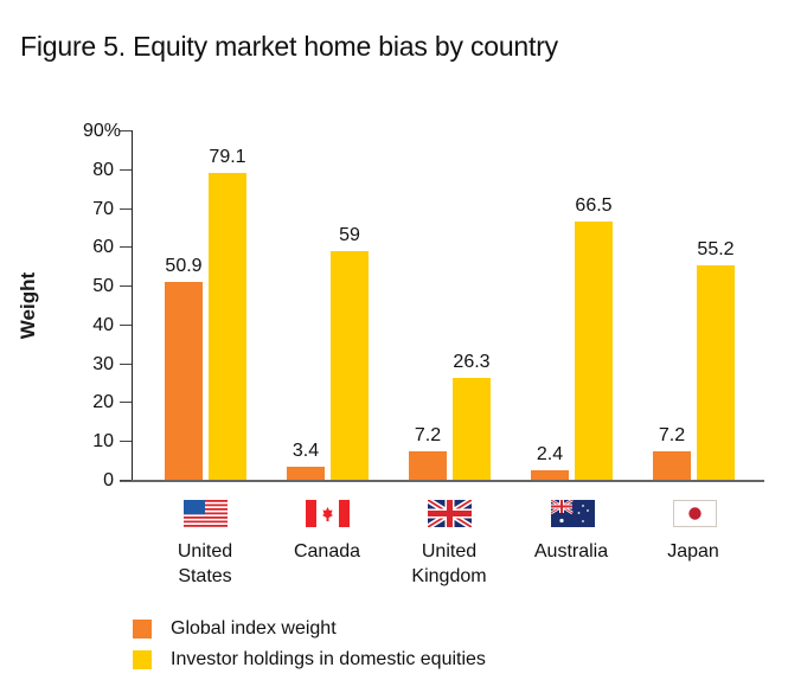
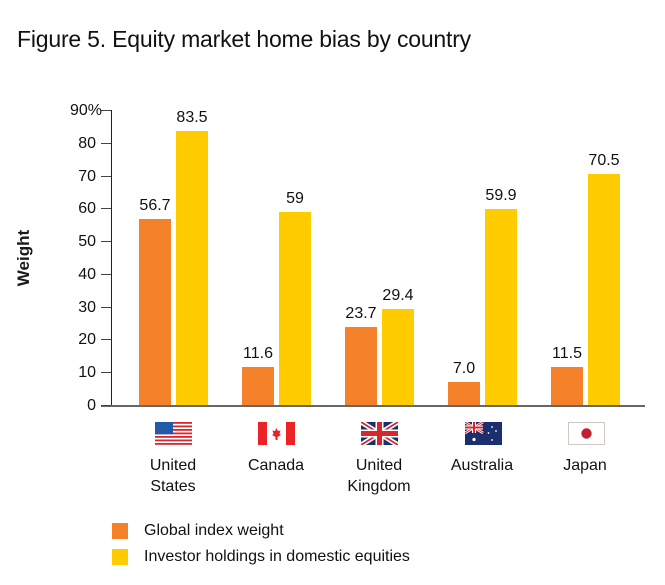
Global index weight/United States: 50.9 -> 56.7
Investor holdings in domestic equities/United States: 79.1 -> 83.5
Global index weight/Canada: 3.4 -> 11.6
Global index weight/United Kingdom: 7.2 -> 23.7
Investor holdings in domestic equities/United Kingdom: 26.3 -> 29.4
Global index weight/Australia: 2.4 -> 7.0
Investor holdings in domestic equities/Australia: 66.5 -> 59.9
Global index weight/Japan: 7.2 -> 11.5
Investor holdings in domestic equities/Japan: 55.2 -> 70.5
